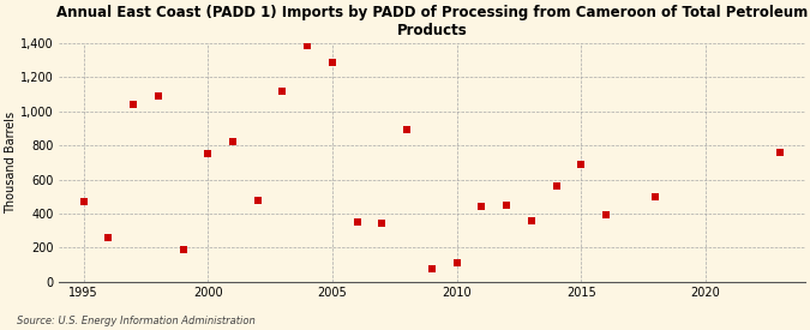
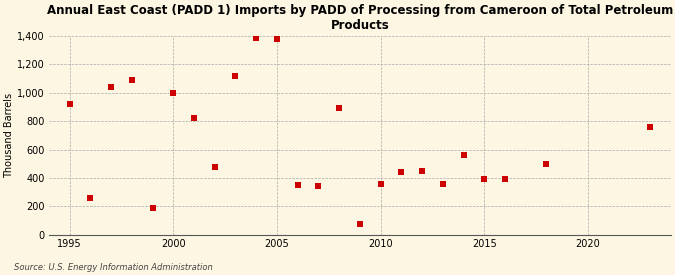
1995: 470 -> 920
2000: 750 -> 1,000
2005: 1,290 -> 1,380
2010: 110 -> 360
2015: 690 -> 390
